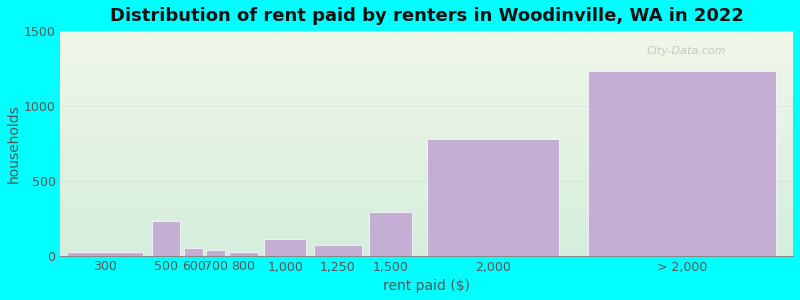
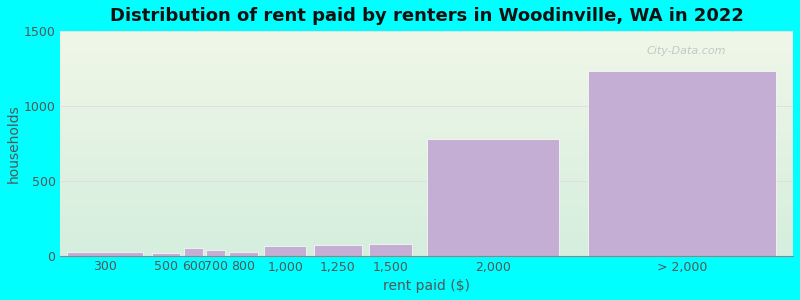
500: 230 -> 20
1,000: 110 -> 60
1,500: 290 -> 80
